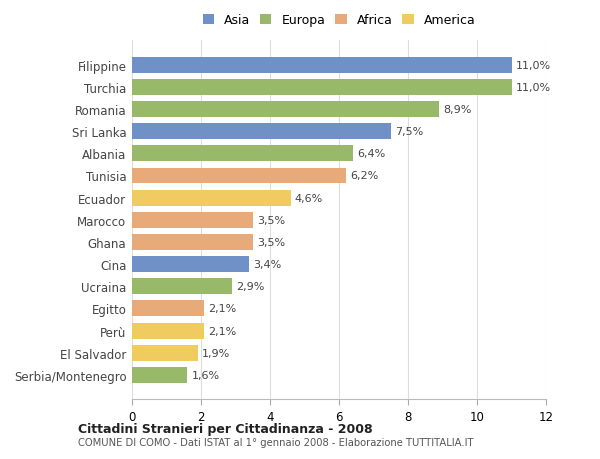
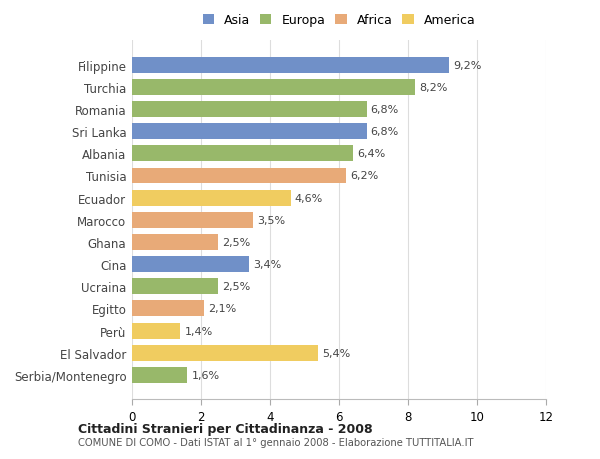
Filippine: 11,0% -> 9,2%
Turchia: 11,0% -> 8,2%
Romania: 8,9% -> 6,8%
Sri Lanka: 7,5% -> 6,8%
Ghana: 3,5% -> 2,5%
Ucraina: 2,9% -> 2,5%
Perù: 2,1% -> 1,4%
El Salvador: 1,9% -> 5,4%
